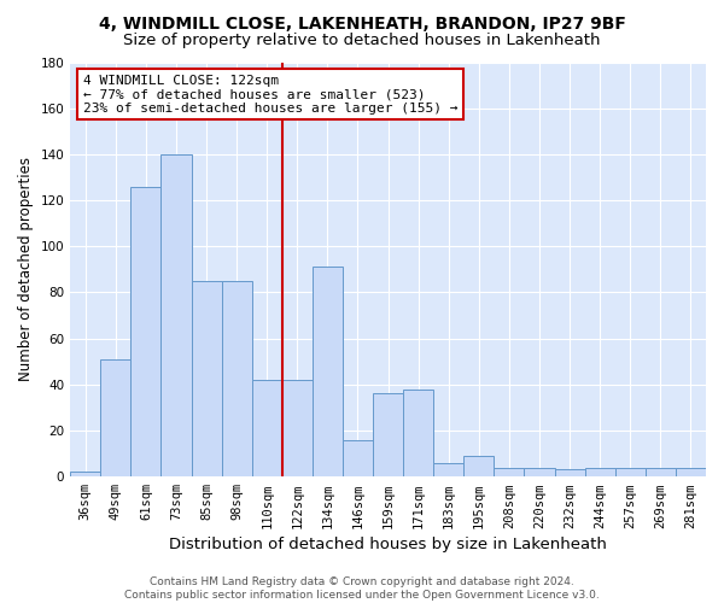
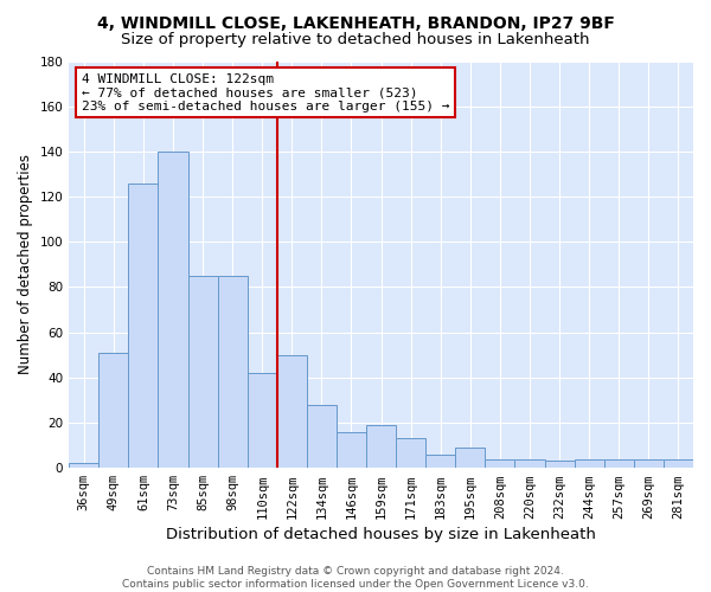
122sqm: 42 -> 50
134sqm: 91 -> 28
159sqm: 36 -> 19
171sqm: 38 -> 13
